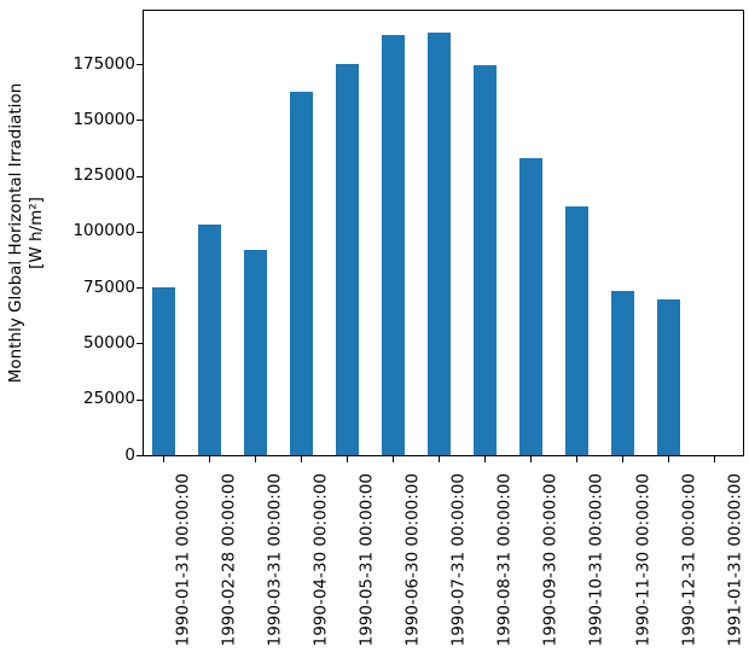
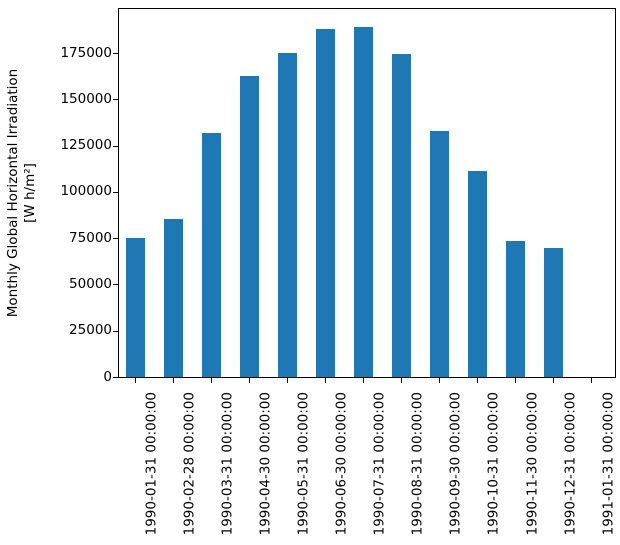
1990-02-28 00:00:00: 103000 -> 85000
1990-03-31 00:00:00: 92000 -> 132000
